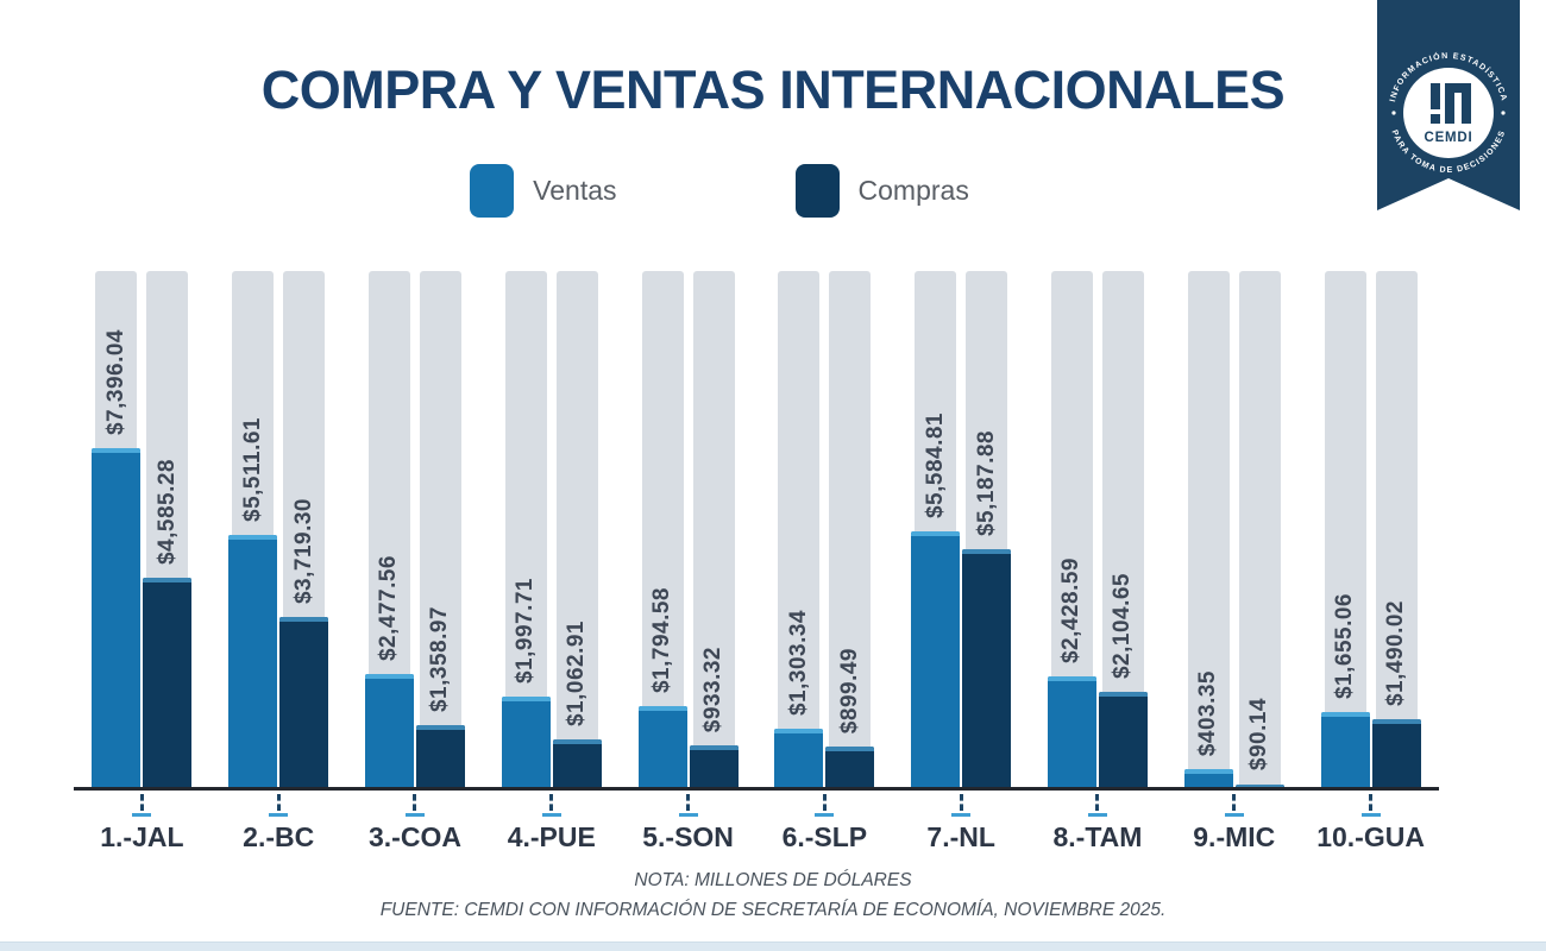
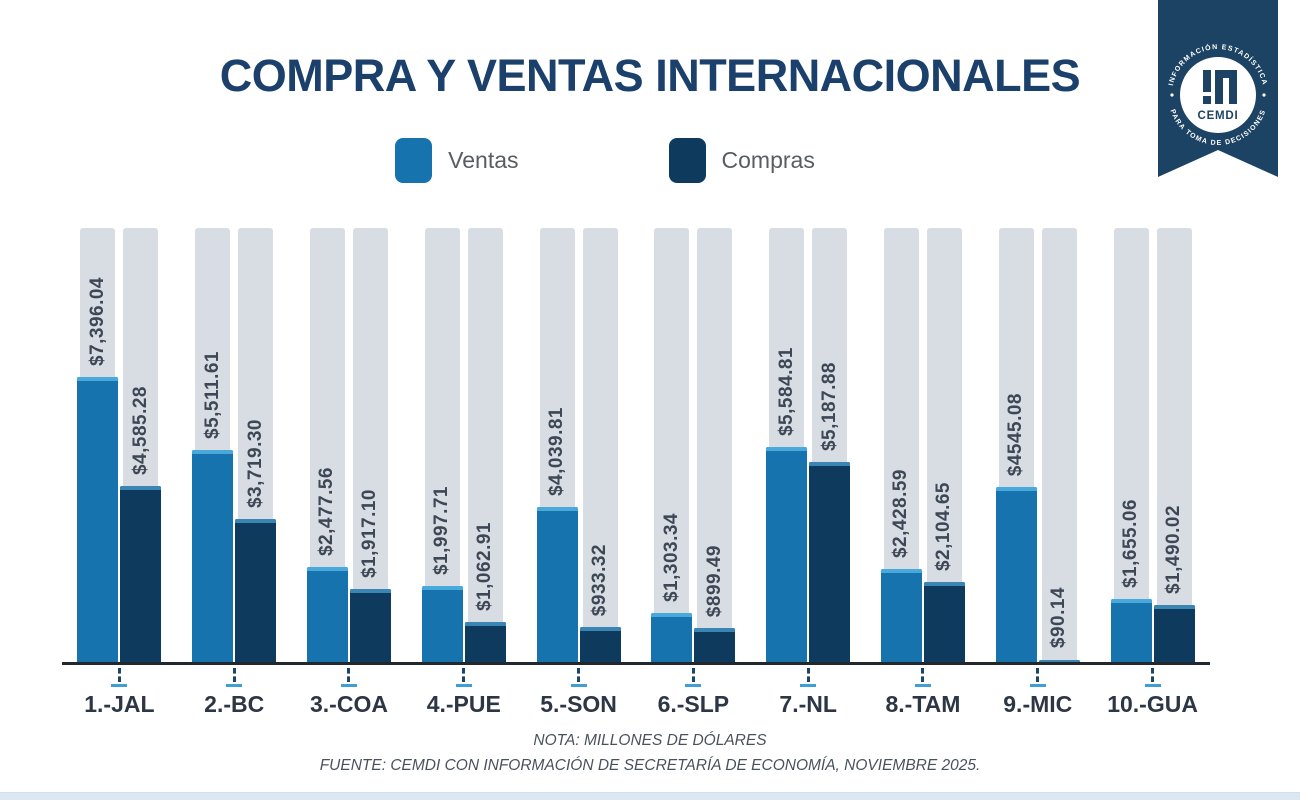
Compras/3.-COA: $1,358.97 -> $1,917.10
Ventas/5.-SON: $1,794.58 -> $4,039.81
Ventas/9.-MIC: $403.35 -> $4545.08
